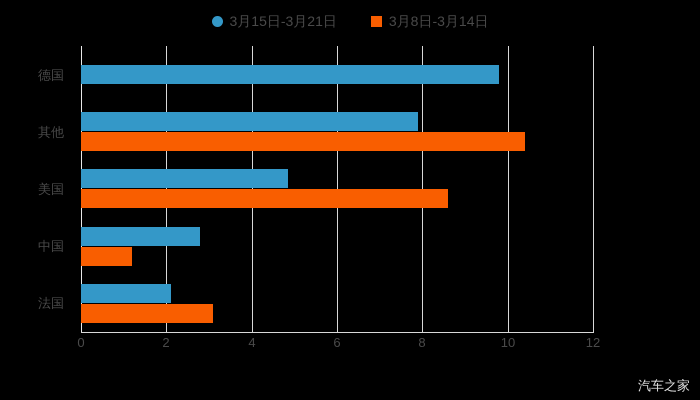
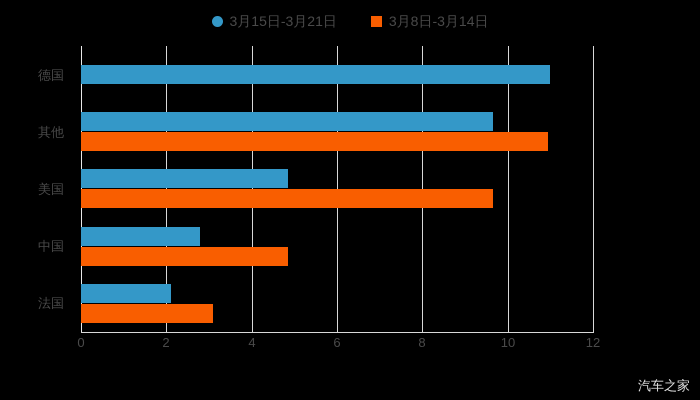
3月15日-3月21日/德国: 9.8 -> 11.0
3月15日-3月21日/其他: 7.9 -> 9.7
3月8日-3月14日/其他: 10.4 -> 10.9
3月8日-3月14日/美国: 8.6 -> 9.7
3月8日-3月14日/中国: 1.2 -> 4.8
